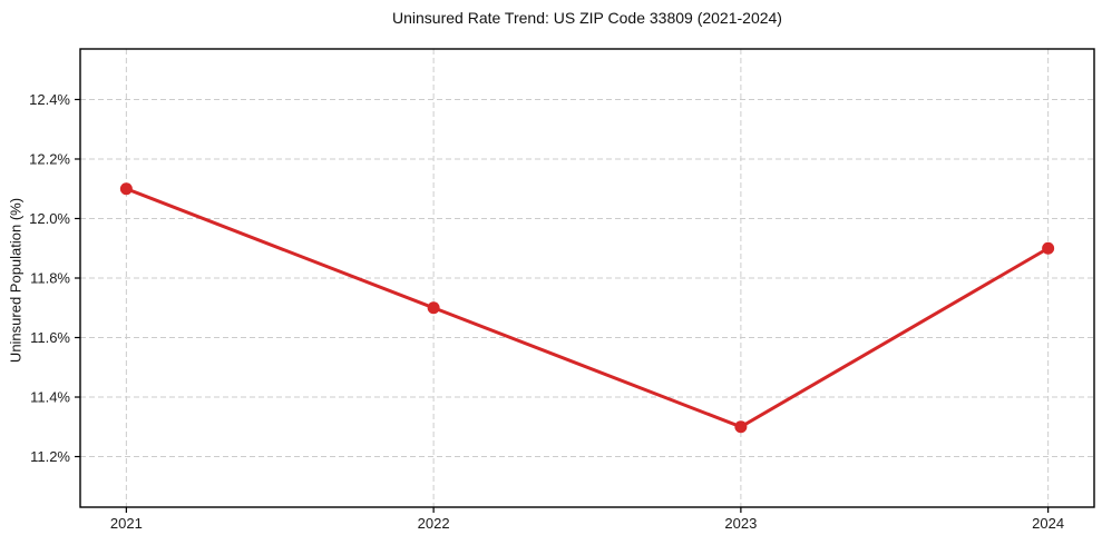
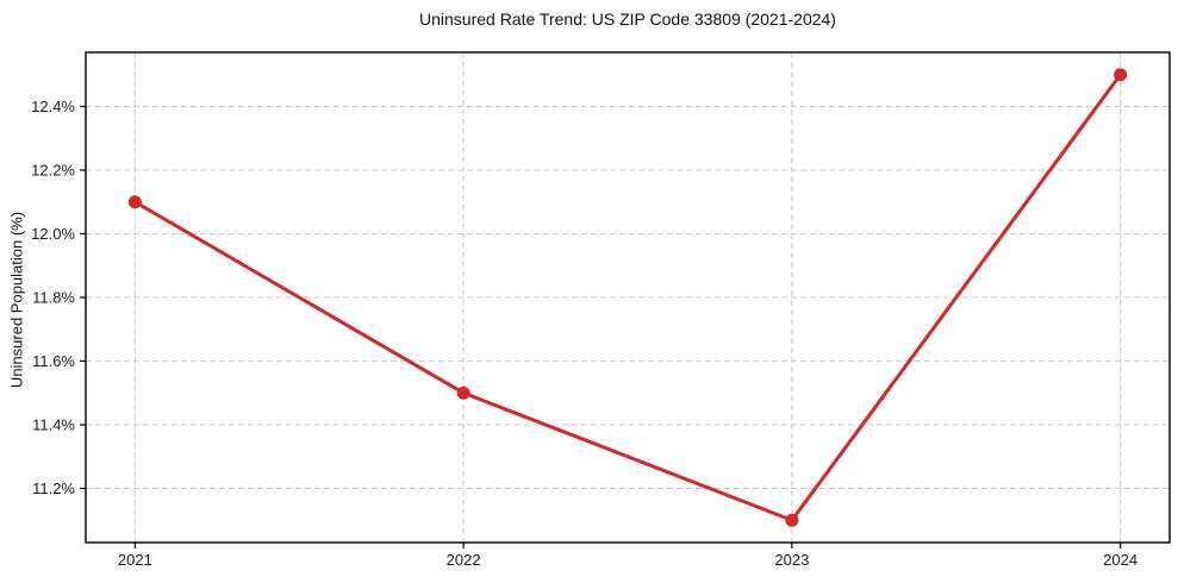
2022: 11.7% -> 11.5%
2023: 11.3% -> 11.1%
2024: 11.9% -> 12.5%
